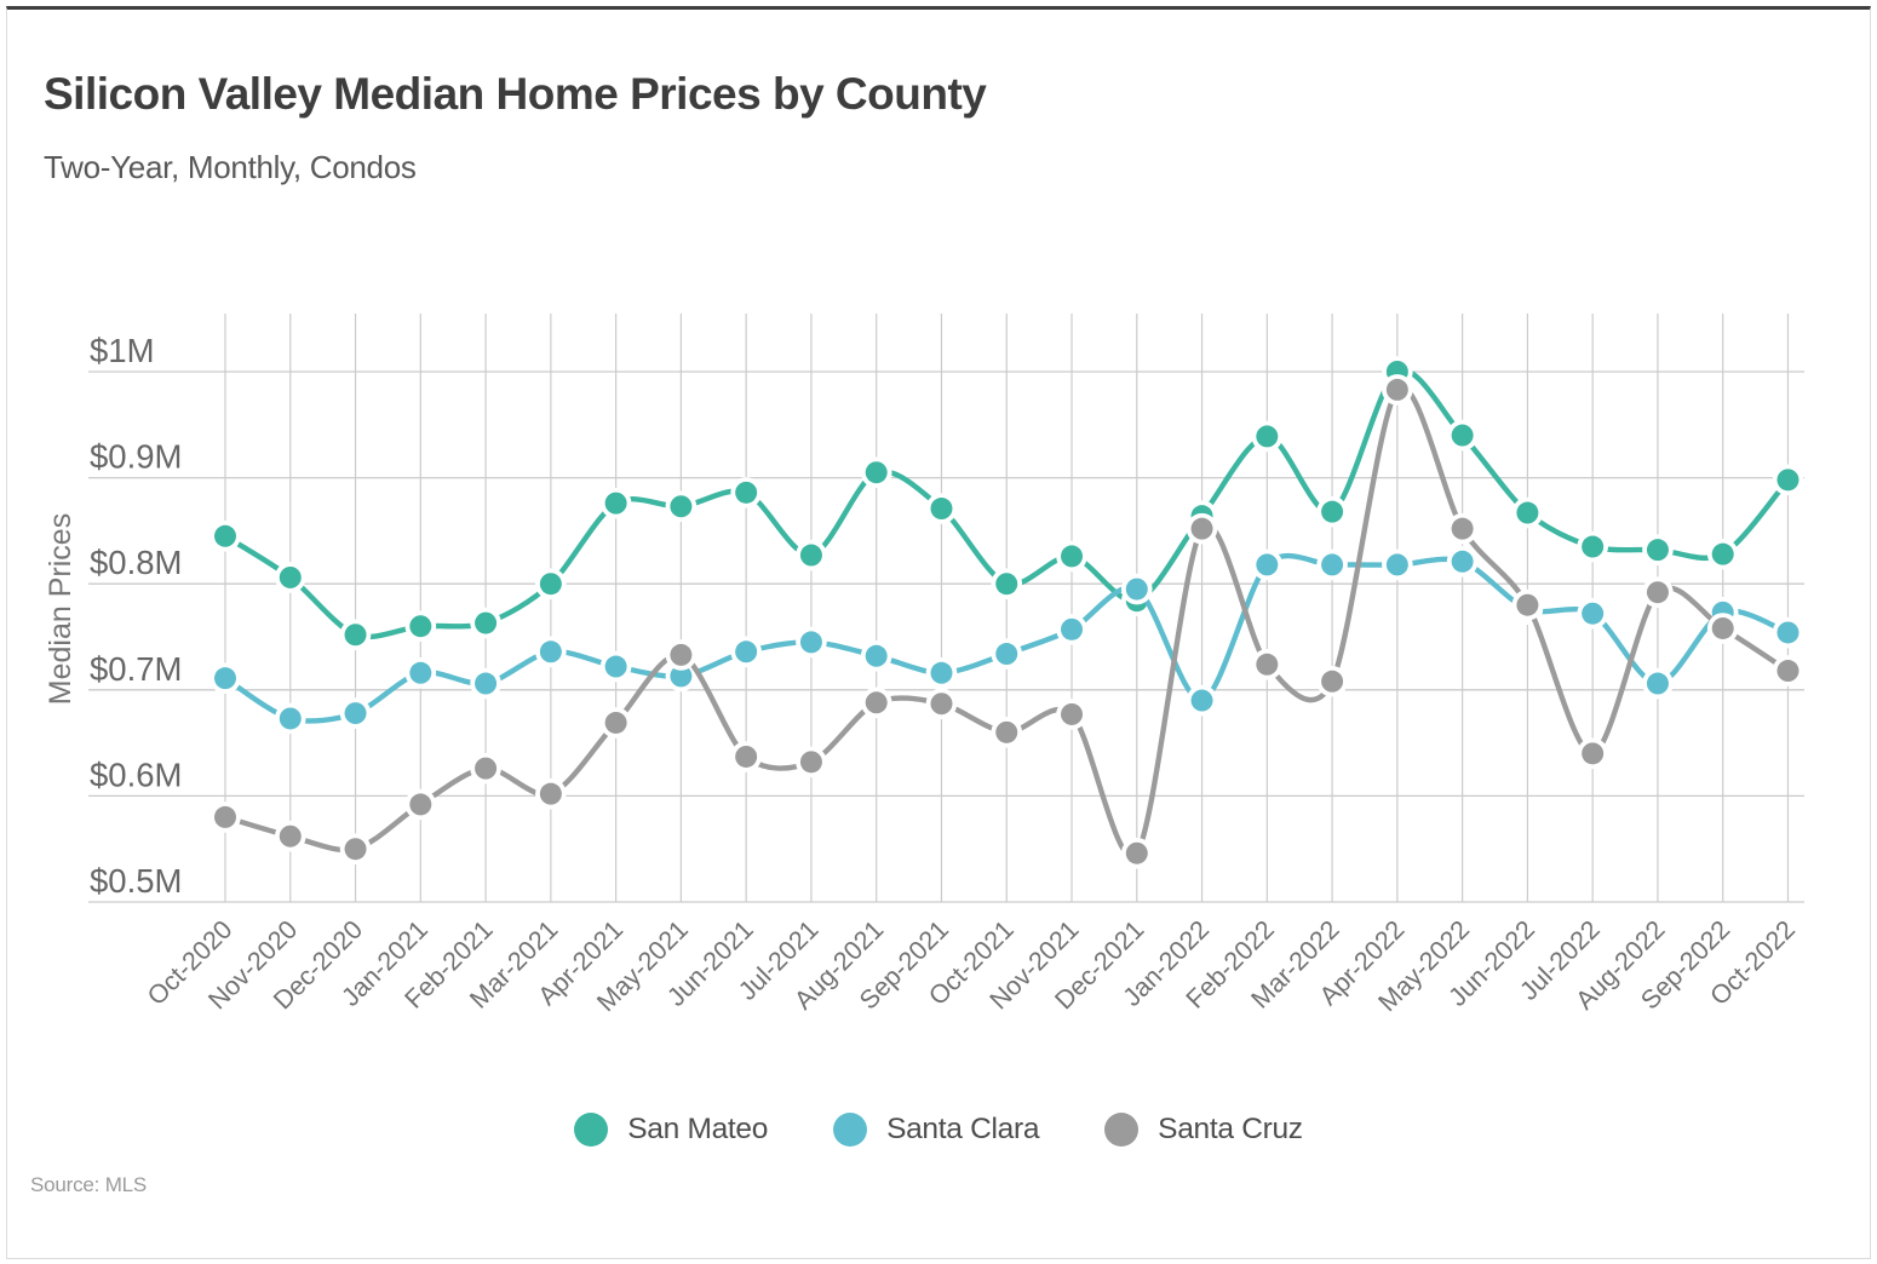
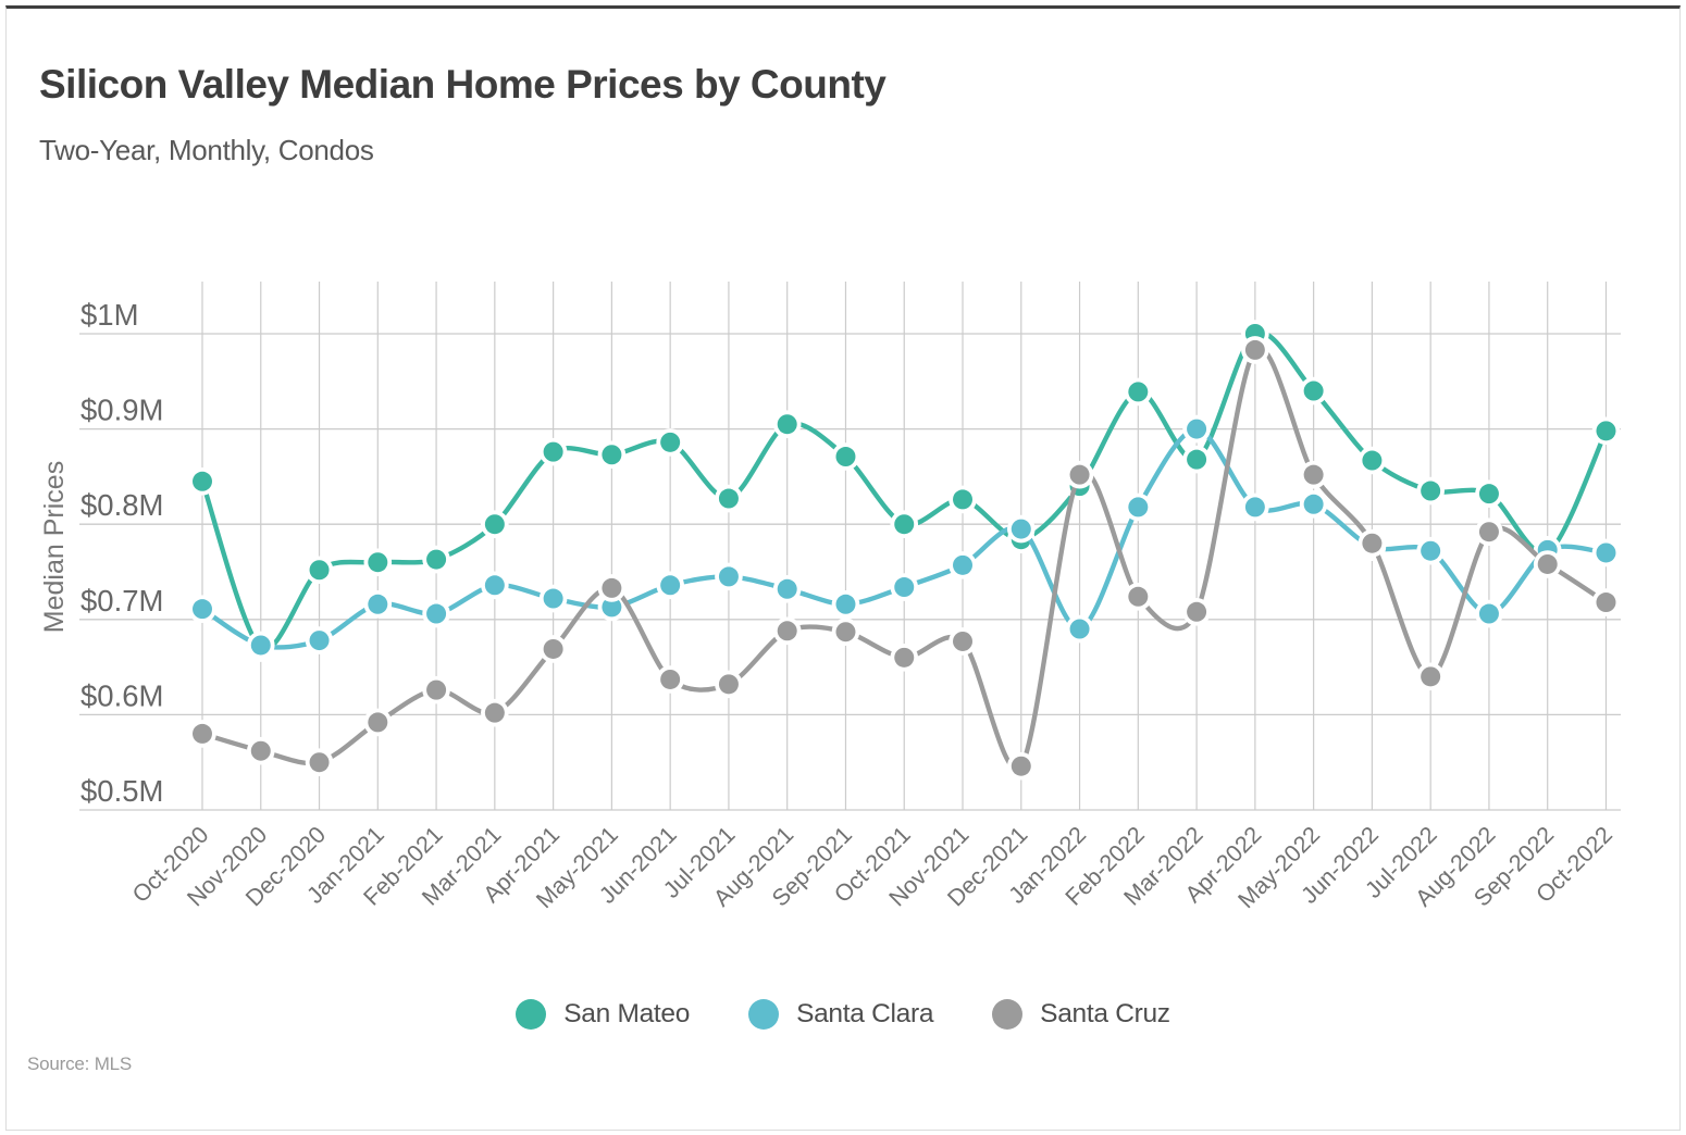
San Mateo/Nov-2020: $0.81M -> $0.67M
San Mateo/Jan-2022: $0.86M -> $0.84M
Santa Clara/Mar-2022: $0.82M -> $0.90M
San Mateo/Sep-2022: $0.83M -> $0.77M
Santa Clara/Oct-2022: $0.75M -> $0.77M
